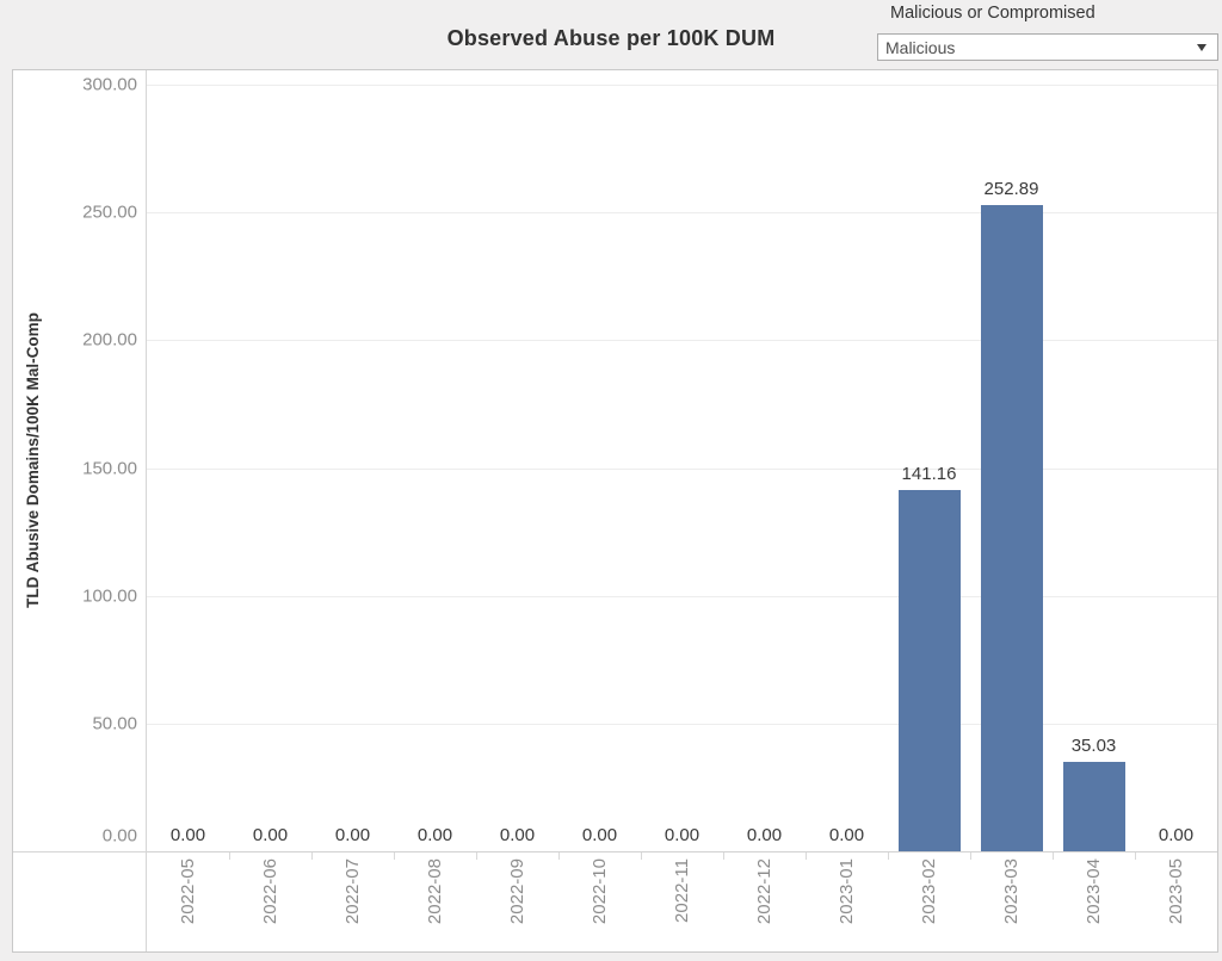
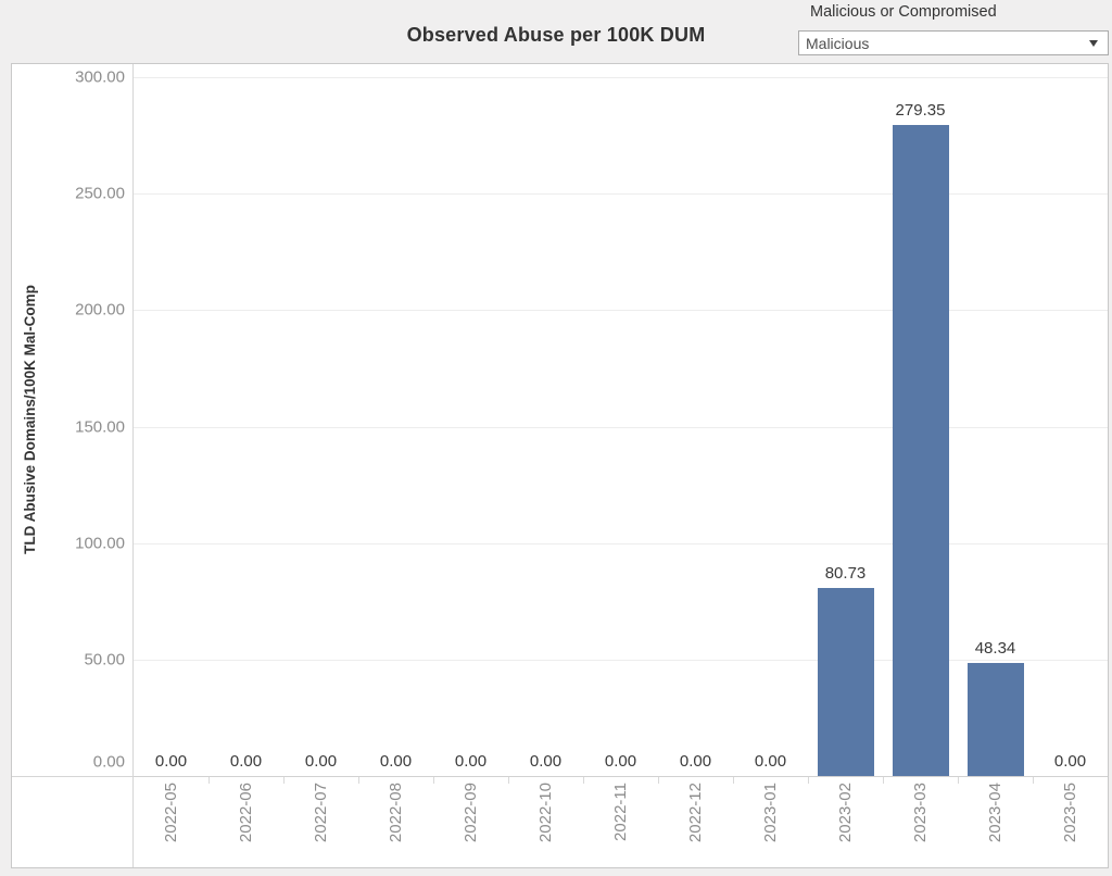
2023-02: 141.16 -> 80.73
2023-03: 252.89 -> 279.35
2023-04: 35.03 -> 48.34
